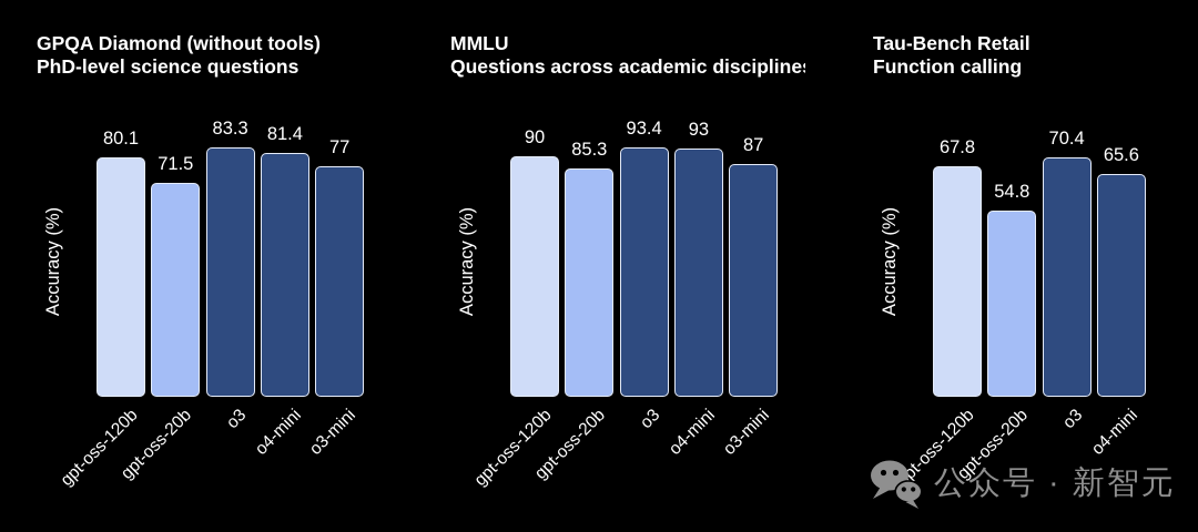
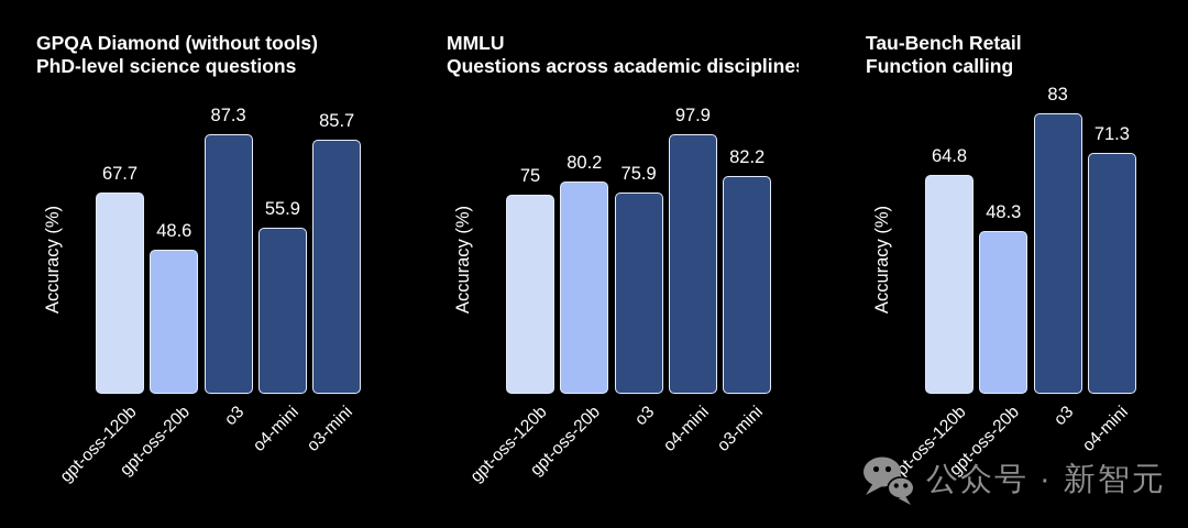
GPQA Diamond (without tools)/gpt-oss-120b: 80.1 -> 67.7
GPQA Diamond (without tools)/gpt-oss-20b: 71.5 -> 48.6
GPQA Diamond (without tools)/o3: 83.3 -> 87.3
GPQA Diamond (without tools)/o4-mini: 81.4 -> 55.9
GPQA Diamond (without tools)/o3-mini: 77 -> 85.7
MMLU/gpt-oss-120b: 90 -> 75
MMLU/gpt-oss-20b: 85.3 -> 80.2
MMLU/o3: 93.4 -> 75.9
MMLU/o4-mini: 93 -> 97.9
MMLU/o3-mini: 87 -> 82.2
Tau-Bench Retail/gpt-oss-120b: 67.8 -> 64.8
Tau-Bench Retail/gpt-oss-20b: 54.8 -> 48.3
Tau-Bench Retail/o3: 70.4 -> 83
Tau-Bench Retail/o4-mini: 65.6 -> 71.3
